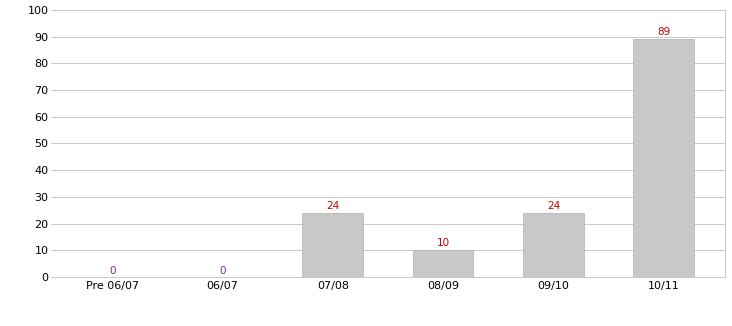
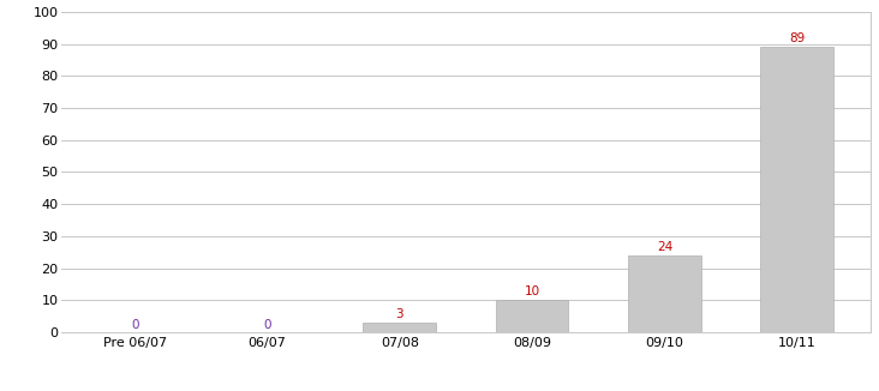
07/08: 24 -> 3
